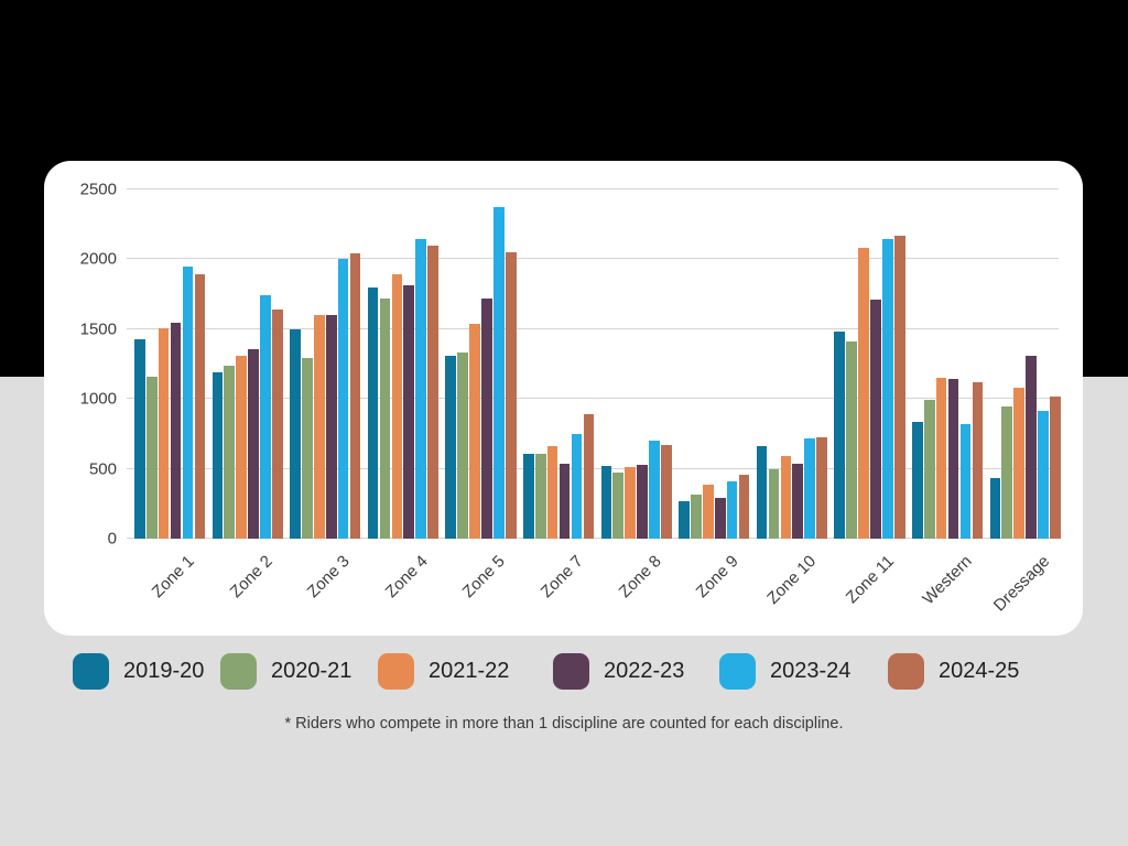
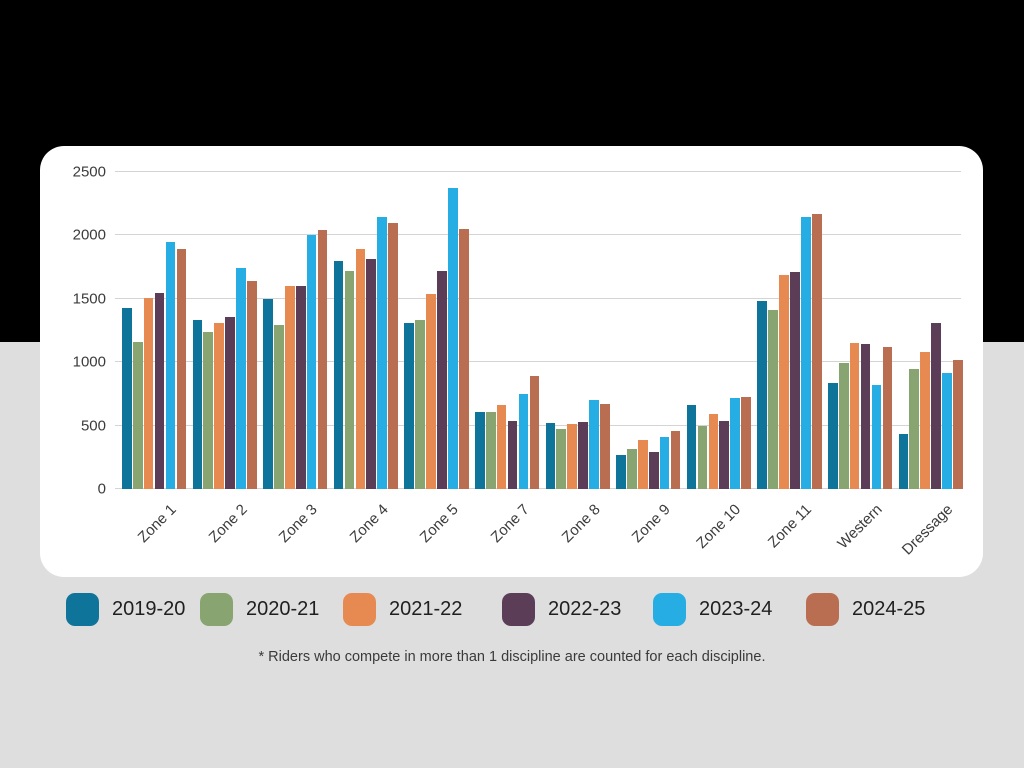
2019-20/Zone 2: 1190 -> 1330
2021-22/Zone 11: 2080 -> 1690
